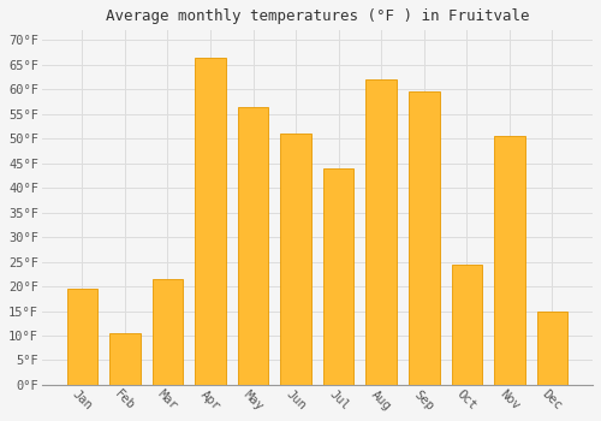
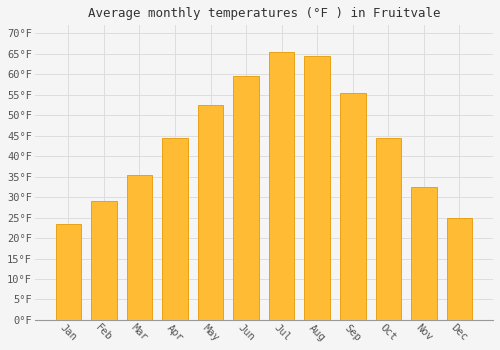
Jan: 19.5°F -> 23.5°F
Feb: 10.5°F -> 29.0°F
Mar: 21.5°F -> 35.5°F
Apr: 66.5°F -> 44.5°F
May: 56.5°F -> 52.5°F
Jun: 51.0°F -> 59.5°F
Jul: 44.0°F -> 65.5°F
Aug: 62.0°F -> 64.5°F
Sep: 59.5°F -> 55.5°F
Oct: 24.5°F -> 44.5°F
Nov: 50.5°F -> 32.5°F
Dec: 15.0°F -> 25.0°F
